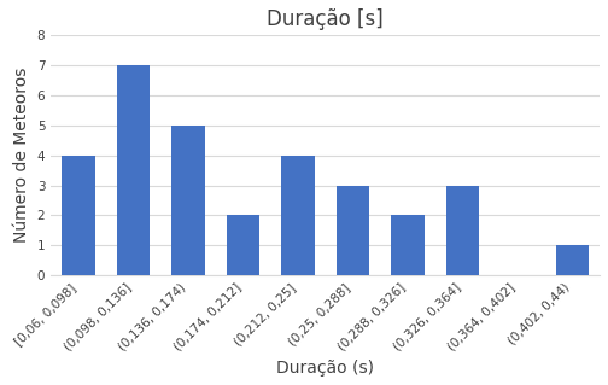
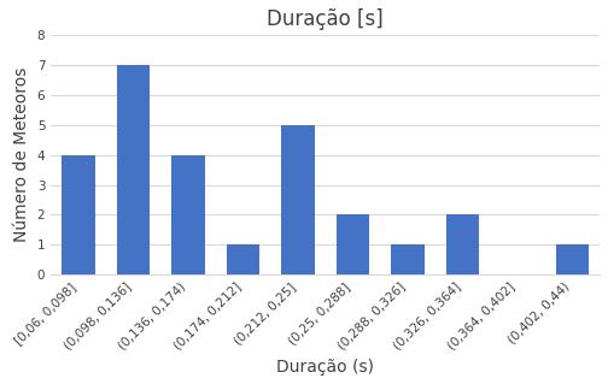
(0,136, 0,174): 5 -> 4
(0,174, 0,212]: 2 -> 1
(0,212, 0,25]: 4 -> 5
(0,25, 0,288]: 3 -> 2
(0,288, 0,326]: 2 -> 1
(0,326, 0,364]: 3 -> 2
